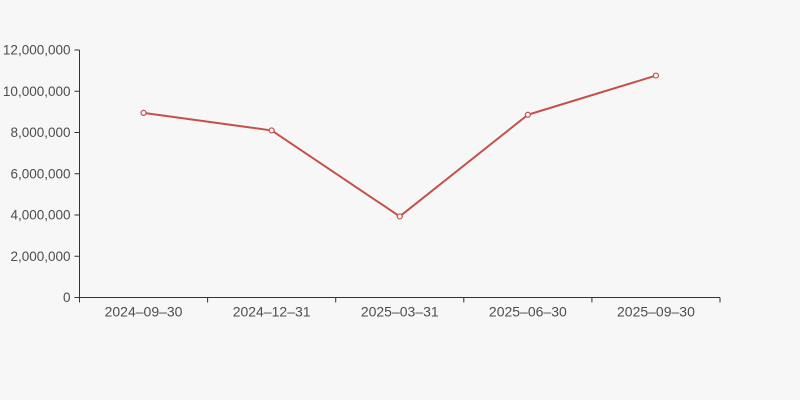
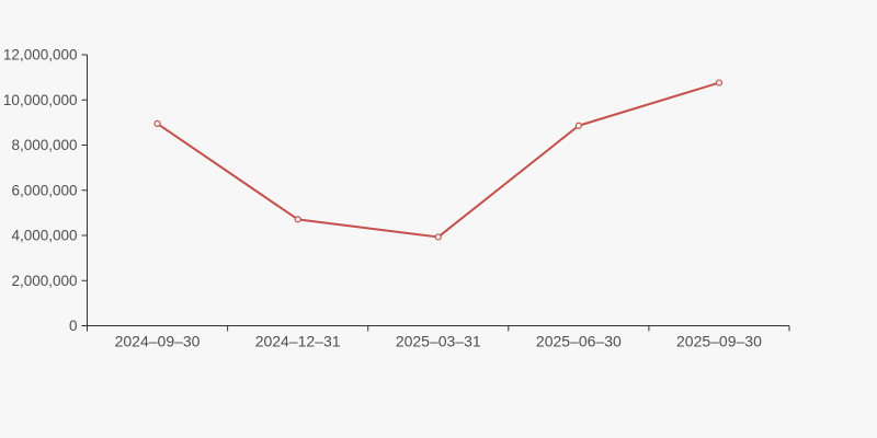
2024–12–31: 8100000 -> 4700000
